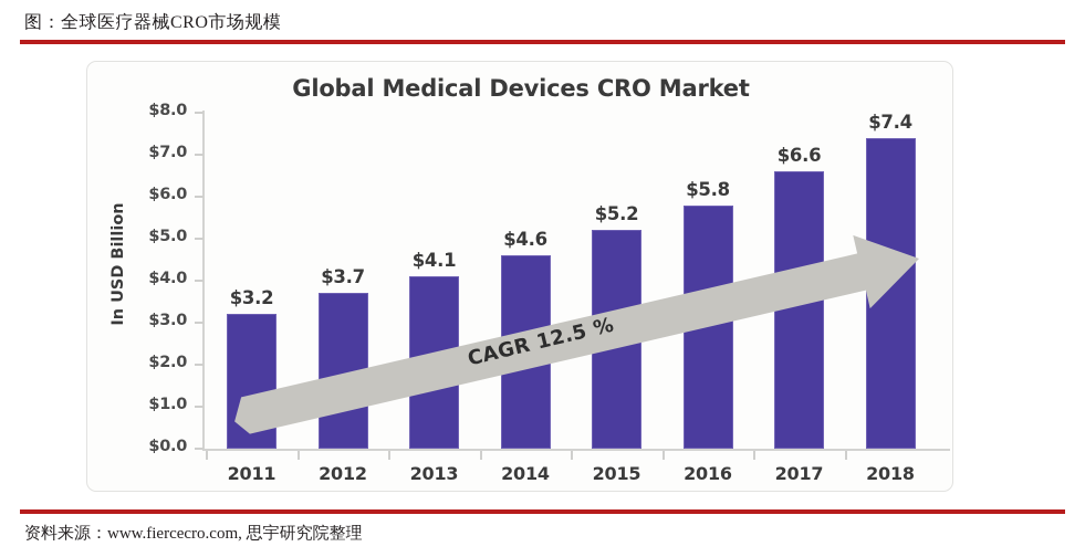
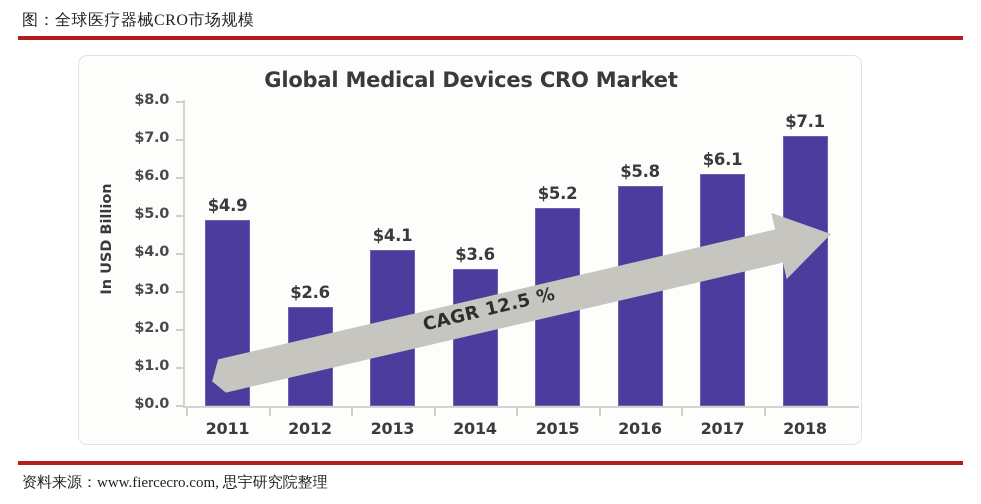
2011: $3.2 -> $4.9
2012: $3.7 -> $2.6
2014: $4.6 -> $3.6
2017: $6.6 -> $6.1
2018: $7.4 -> $7.1
